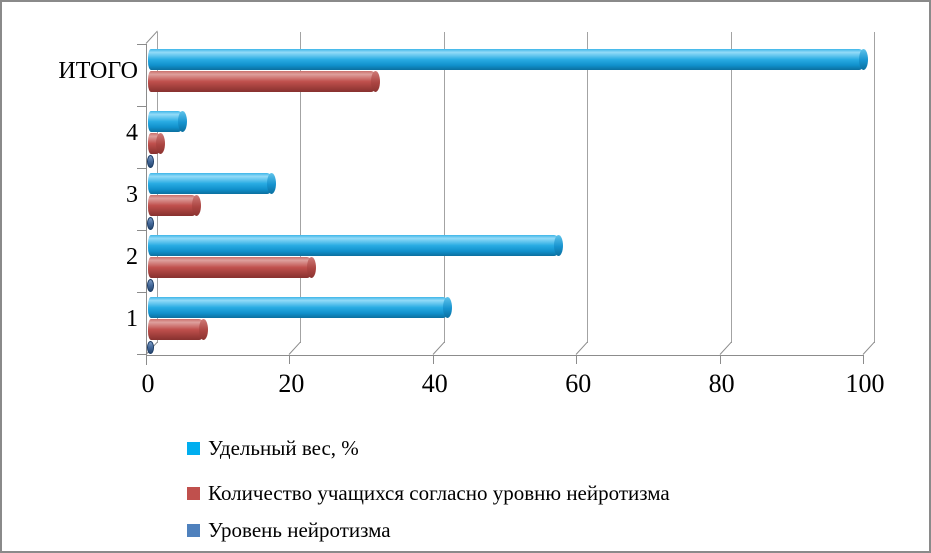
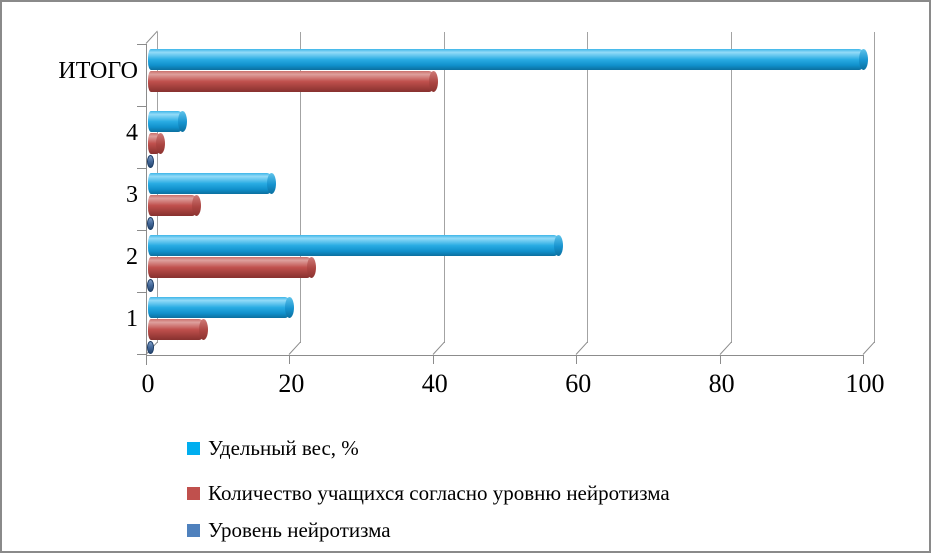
Количество учащихся согласно уровню нейротизма/ИТОГО: 32 -> 40
Удельный вес, %/1: 42 -> 20
